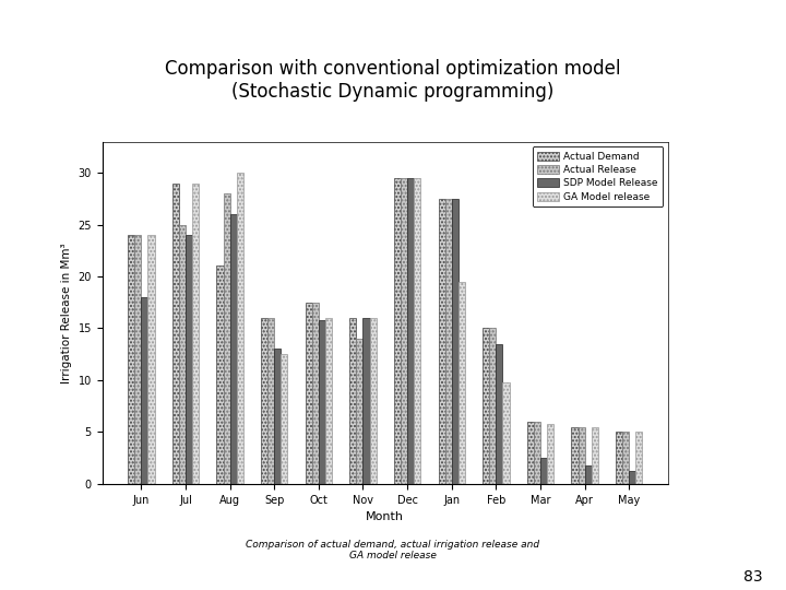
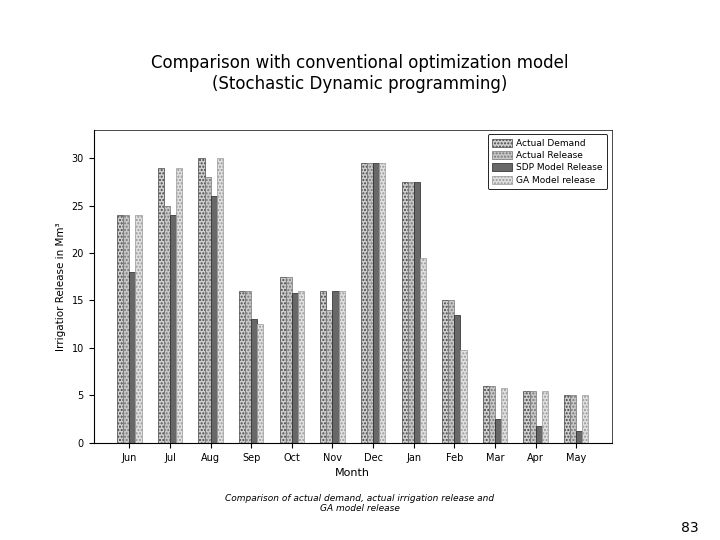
Actual Demand/Aug: 21.0 -> 30.0
